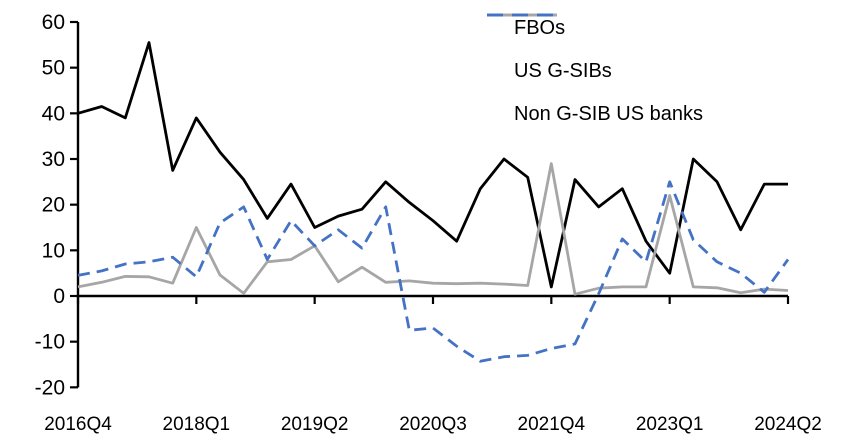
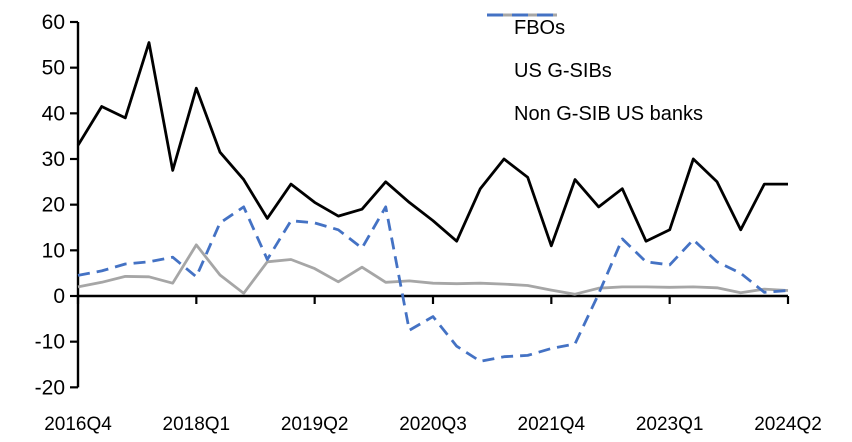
FBOs/2016Q4: 40 -> 33
FBOs/2018Q1: 39 -> 46
US G-SIBs/2018Q1: 15 -> 11
FBOs/2019Q2: 15 -> 20
US G-SIBs/2019Q2: 11 -> 6
Non G-SIB US banks/2019Q2: 11 -> 16
Non G-SIB US banks/2020Q3: -7 -> -4
FBOs/2021Q4: 2 -> 11
US G-SIBs/2021Q4: 29 -> 1
FBOs/2023Q1: 5 -> 14
US G-SIBs/2023Q1: 22 -> 2
Non G-SIB US banks/2023Q1: 25 -> 7
Non G-SIB US banks/2024Q2: 8 -> 1
